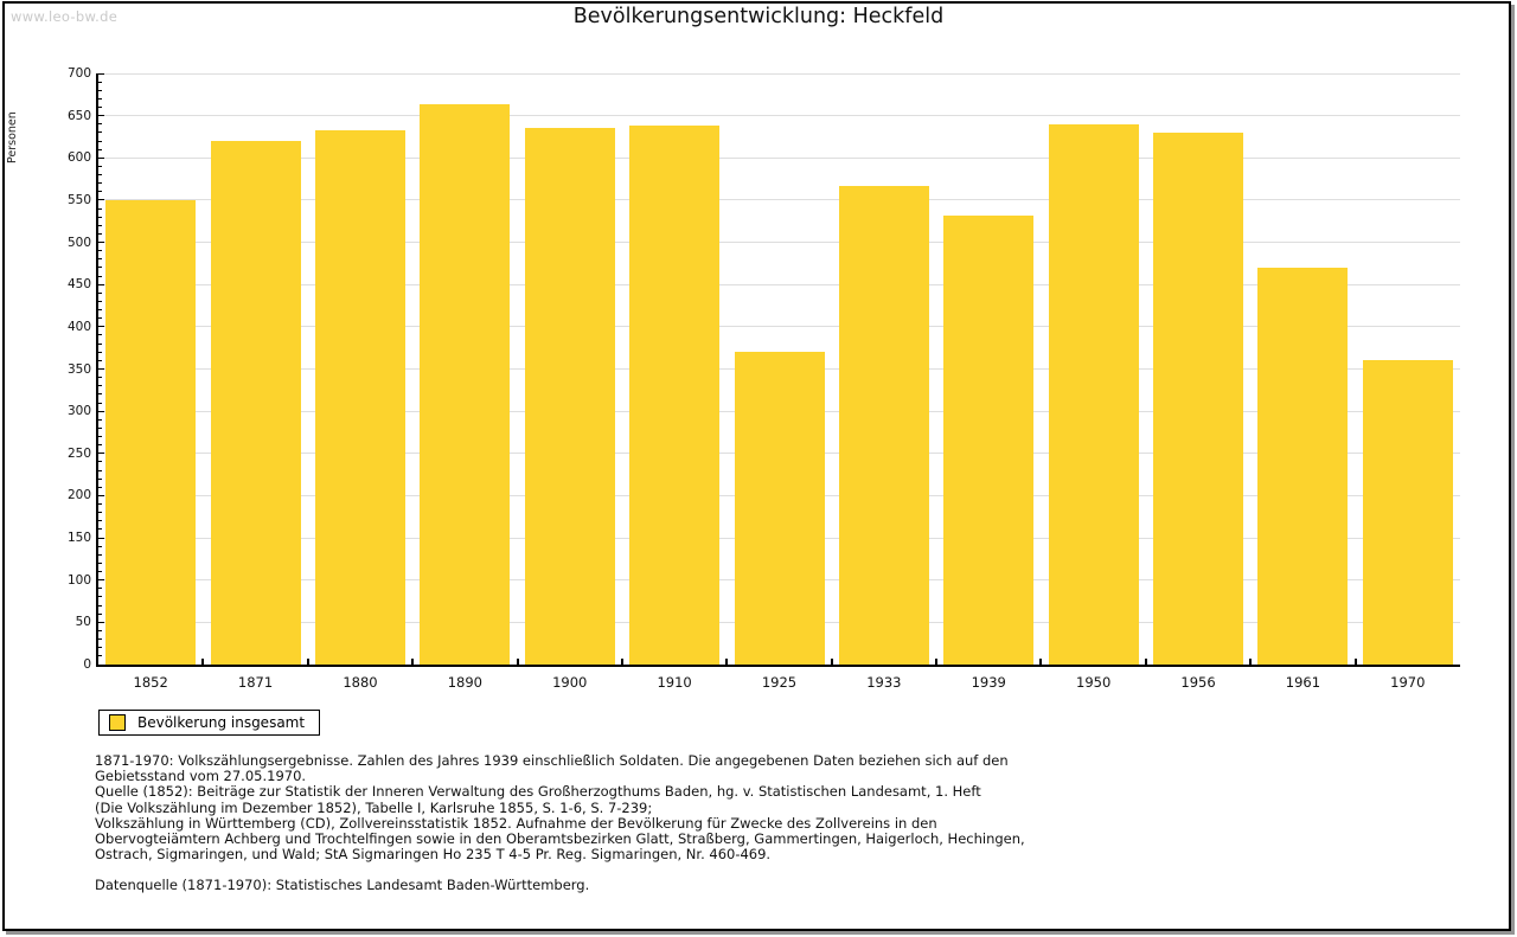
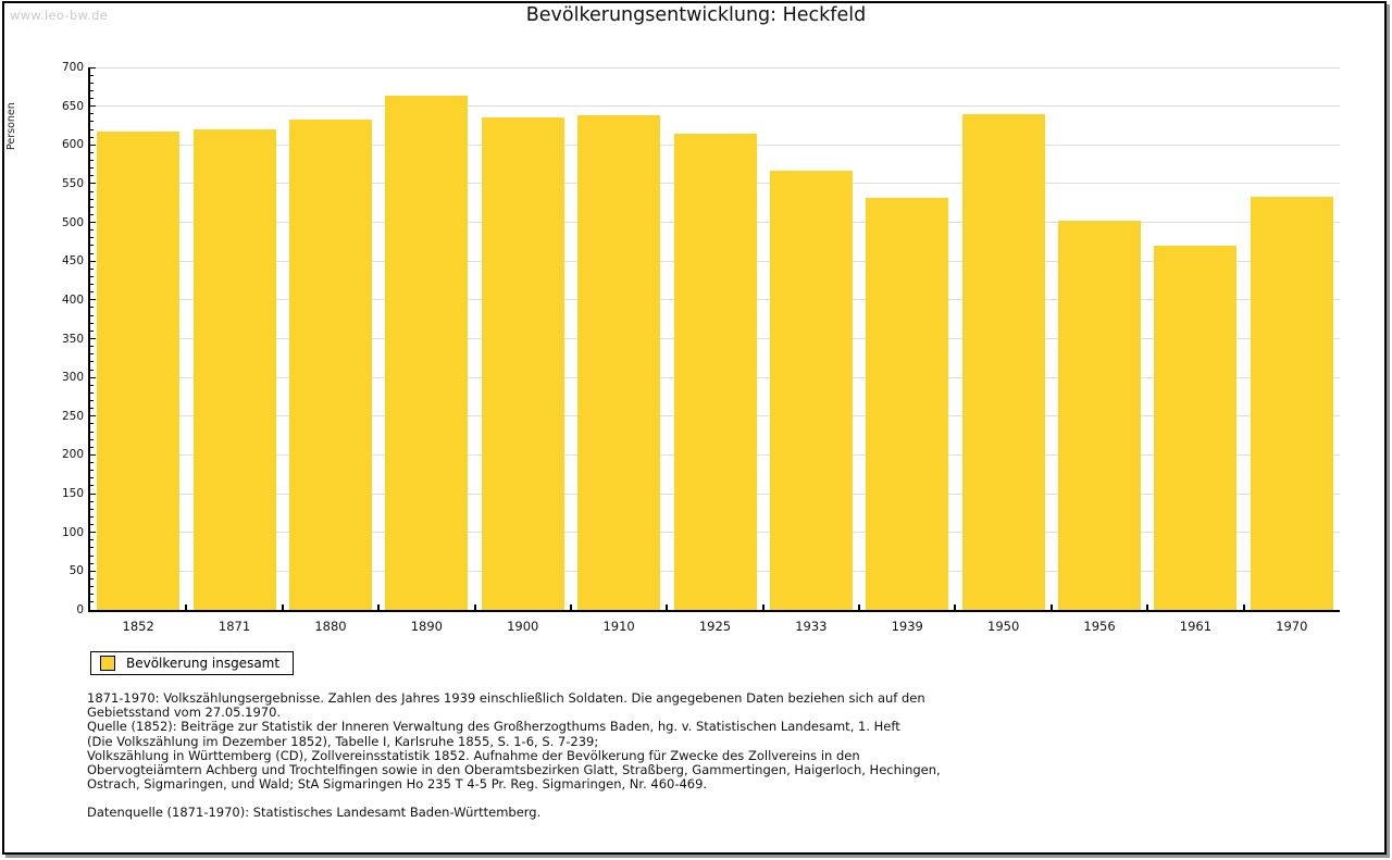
1852: 550 -> 620
1925: 370 -> 610
1956: 630 -> 500
1970: 360 -> 530
